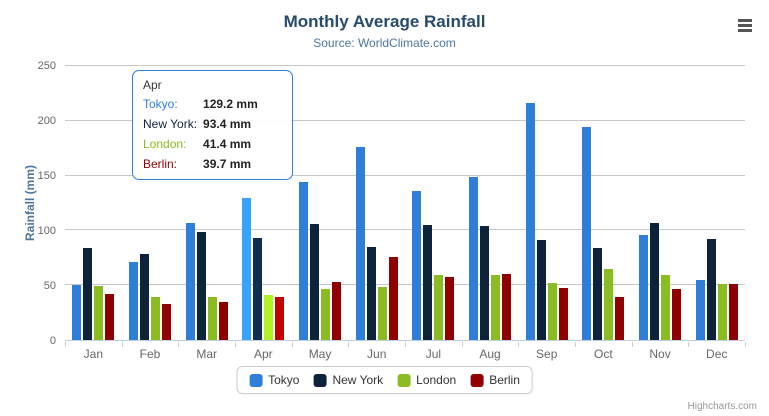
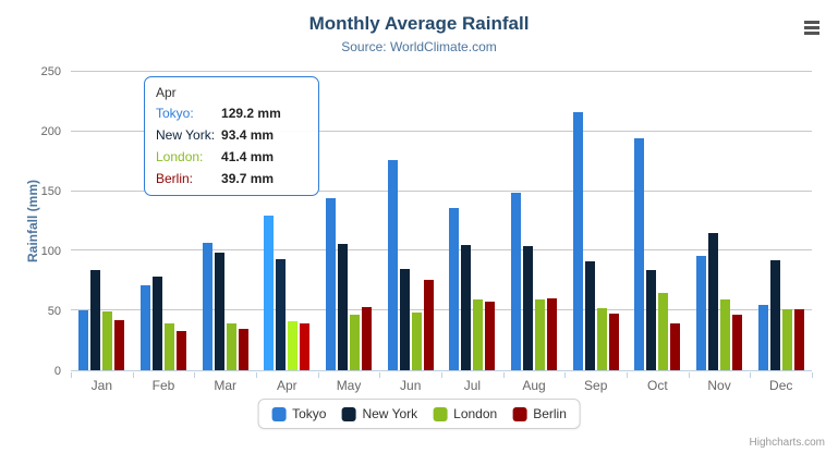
New York/Nov: 107 -> 115
